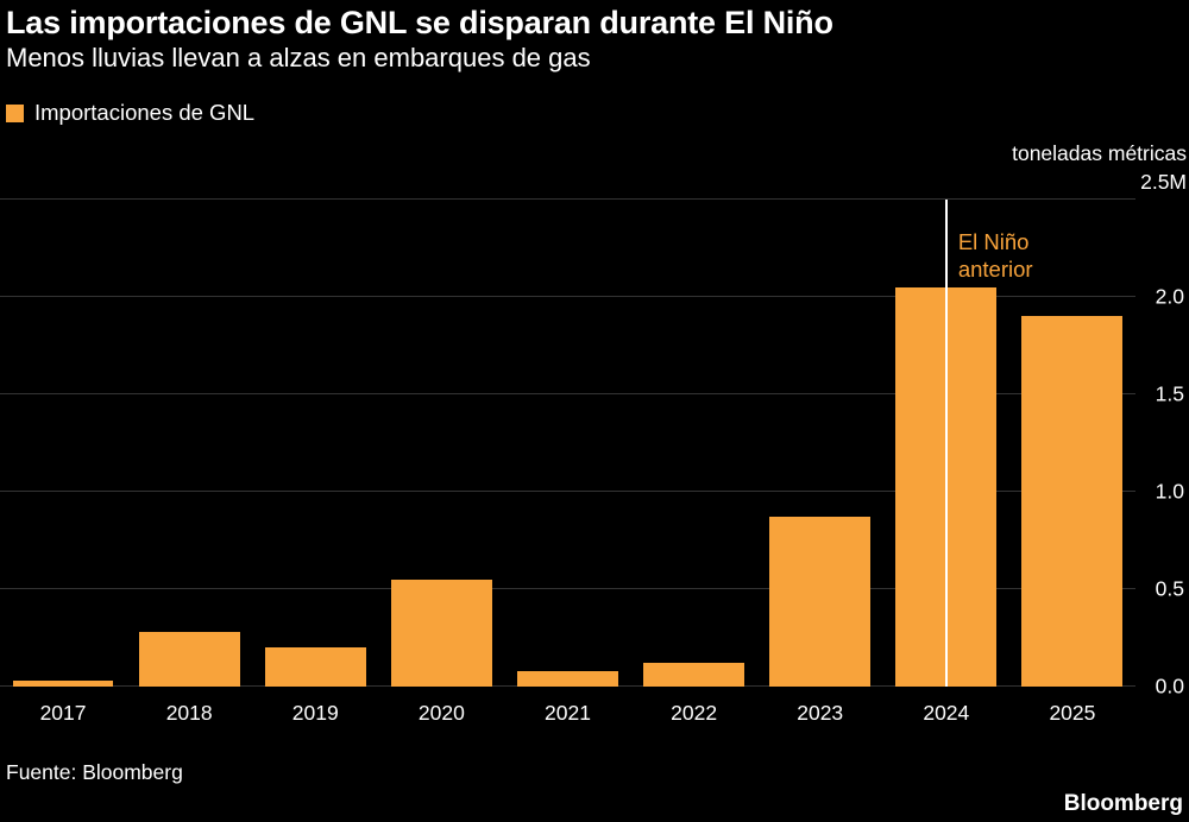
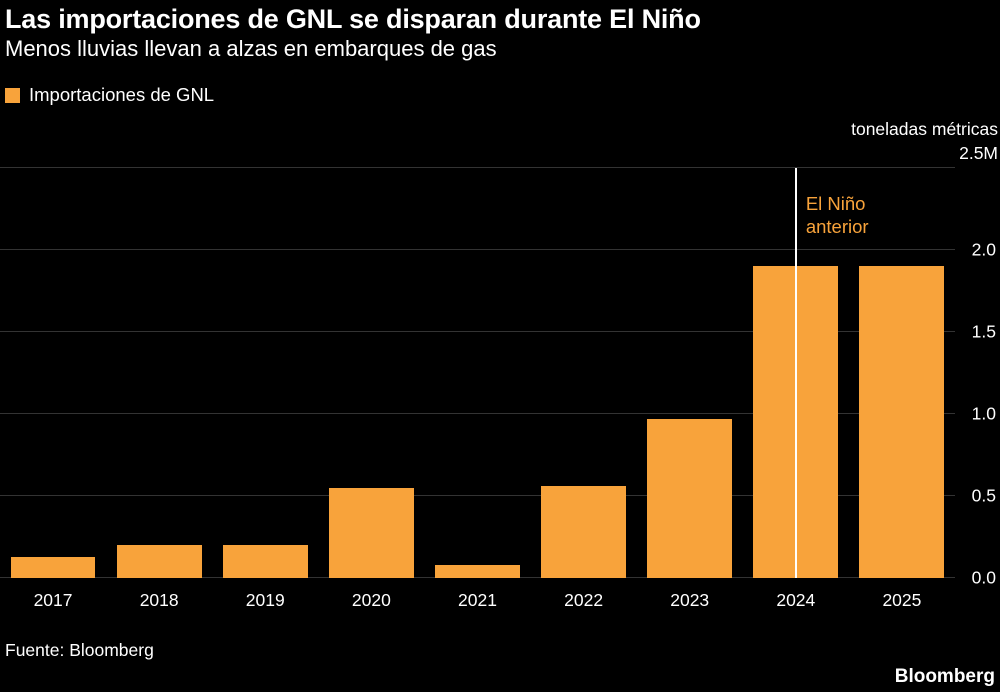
2017: 0.03 -> 0.13
2018: 0.28 -> 0.20
2022: 0.12 -> 0.56
2023: 0.87 -> 0.97
2024: 2.05 -> 1.90
